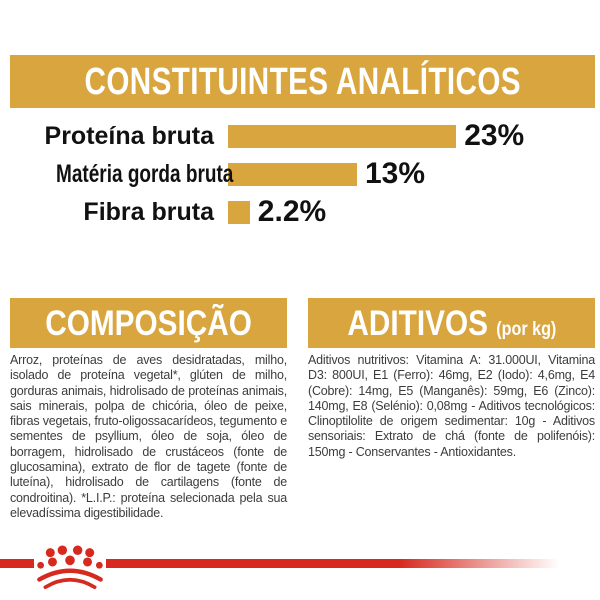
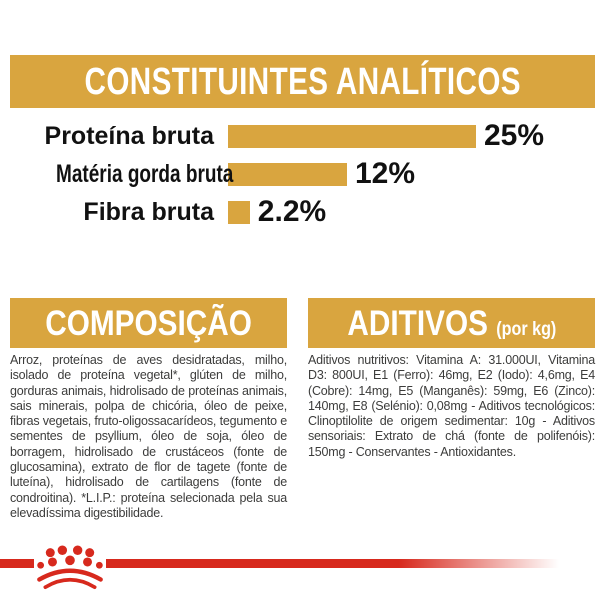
Proteína bruta: 23% -> 25%
Matéria gorda bruta: 13% -> 12%
